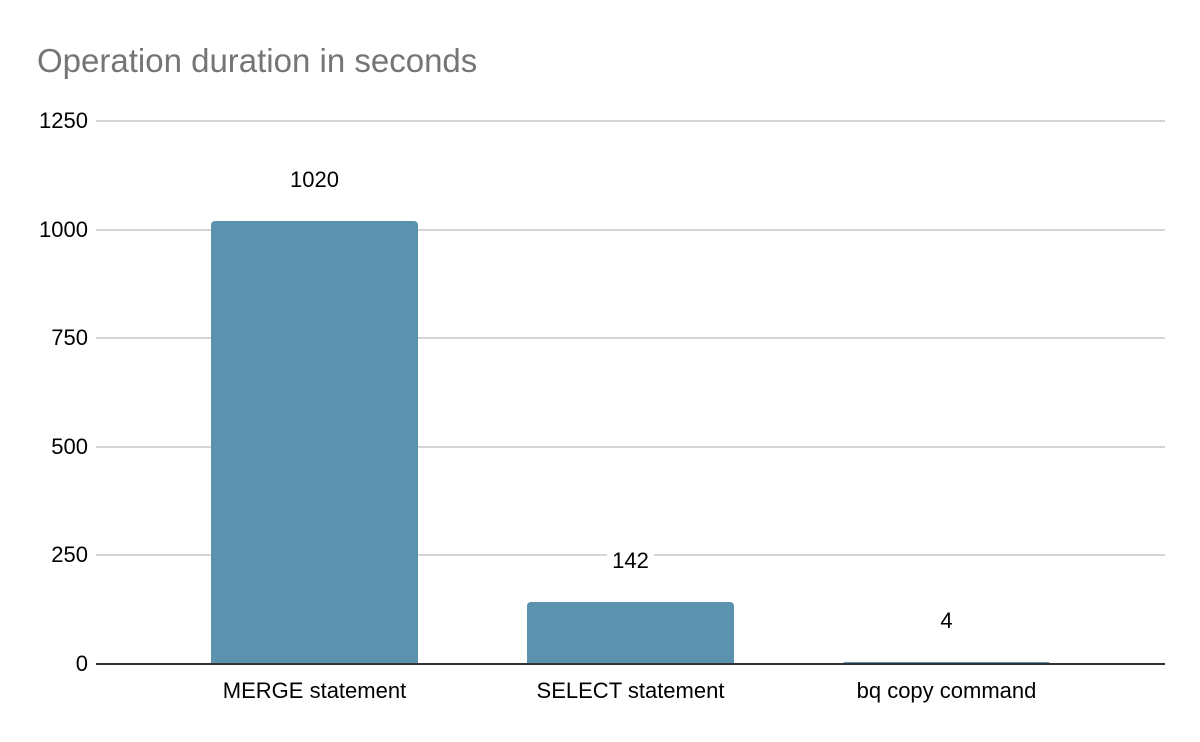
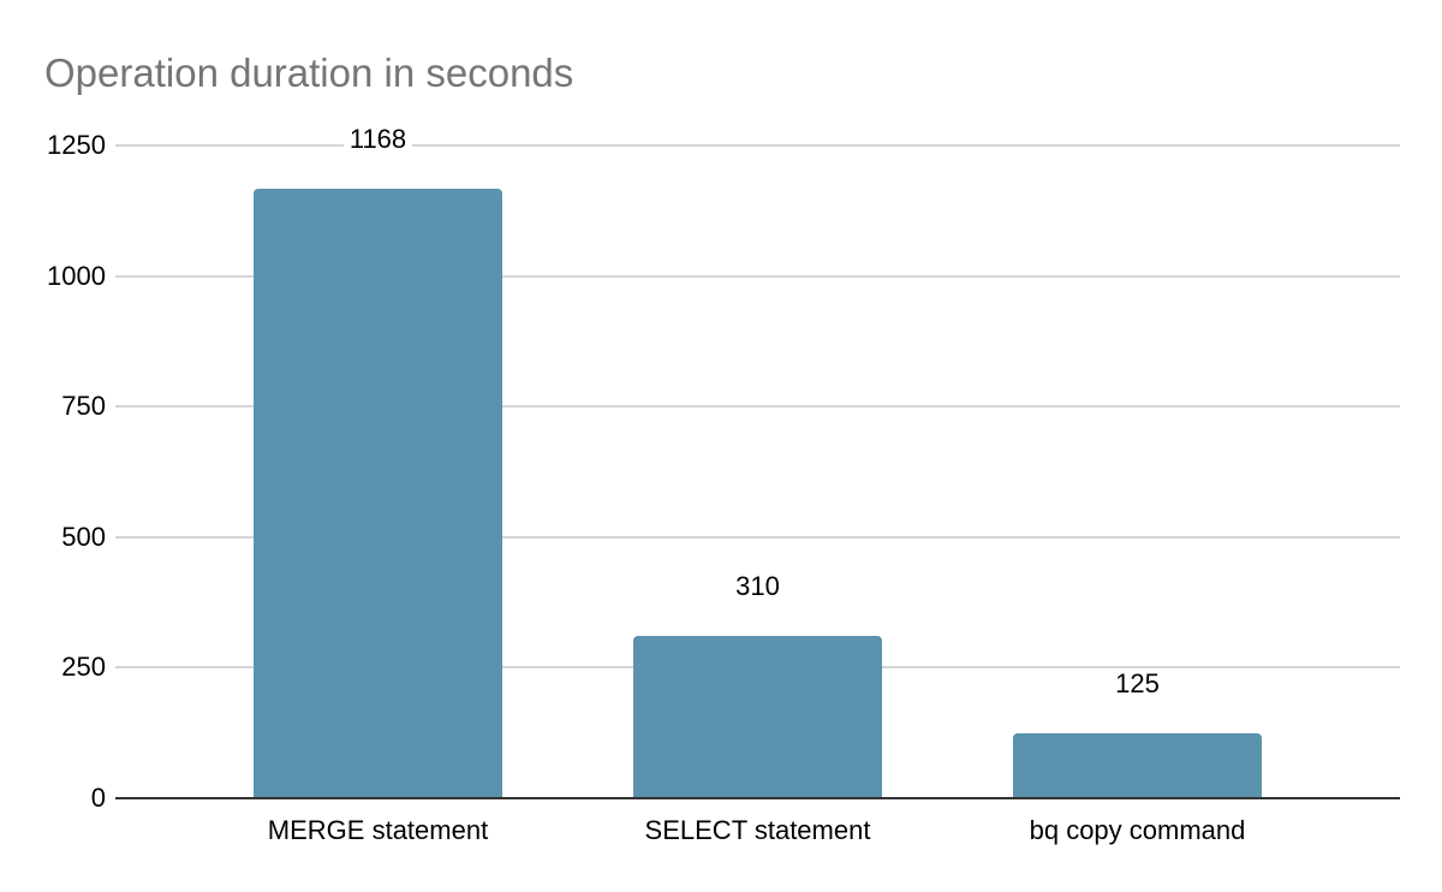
MERGE statement: 1020 -> 1168
SELECT statement: 142 -> 310
bq copy command: 4 -> 125
